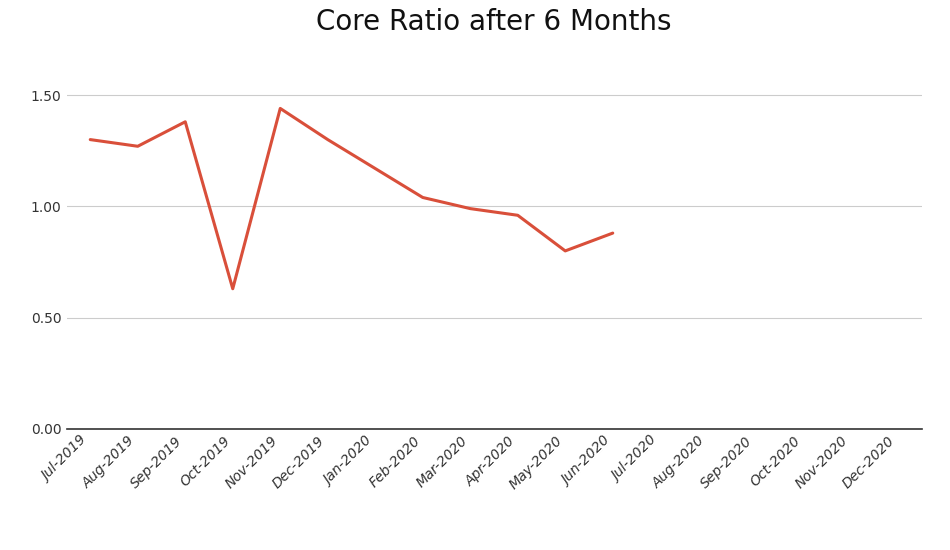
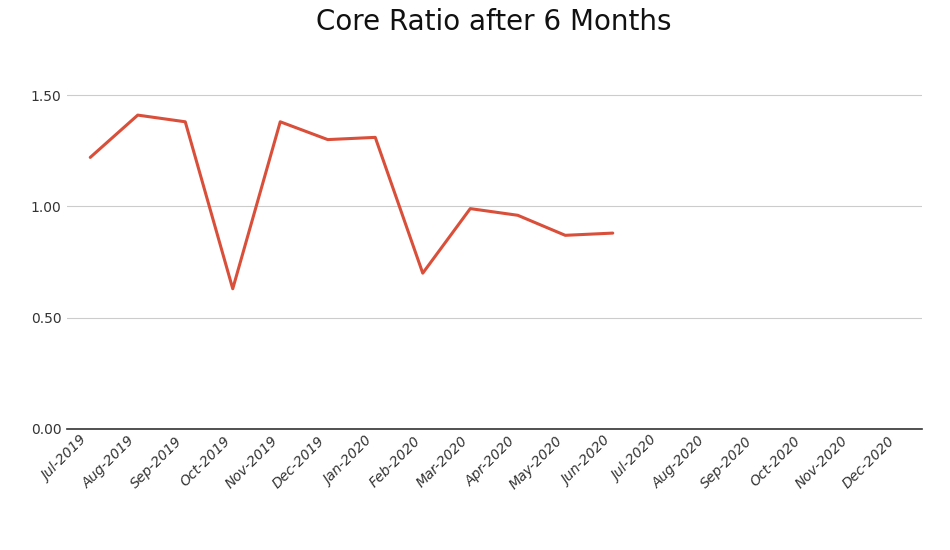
Jul-2019: 1.30 -> 1.22
Aug-2019: 1.27 -> 1.41
Nov-2019: 1.44 -> 1.38
Jan-2020: 1.17 -> 1.31
Feb-2020: 1.04 -> 0.70
May-2020: 0.80 -> 0.87
